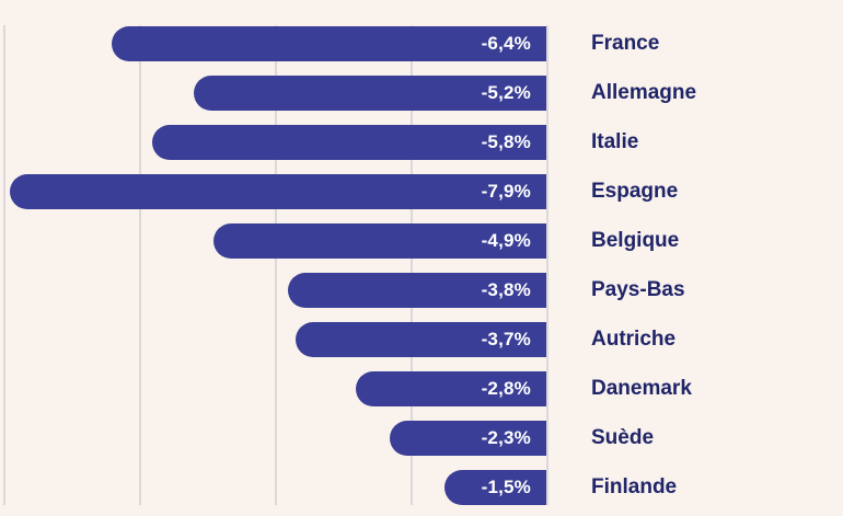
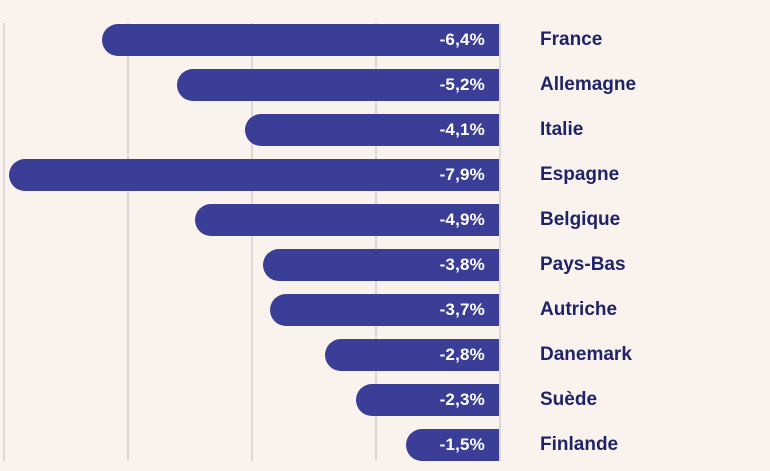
Italie: -5,8% -> -4,1%
